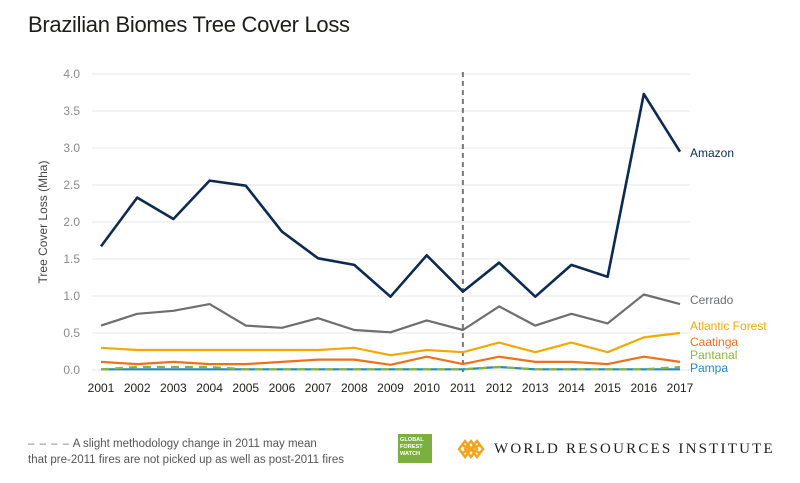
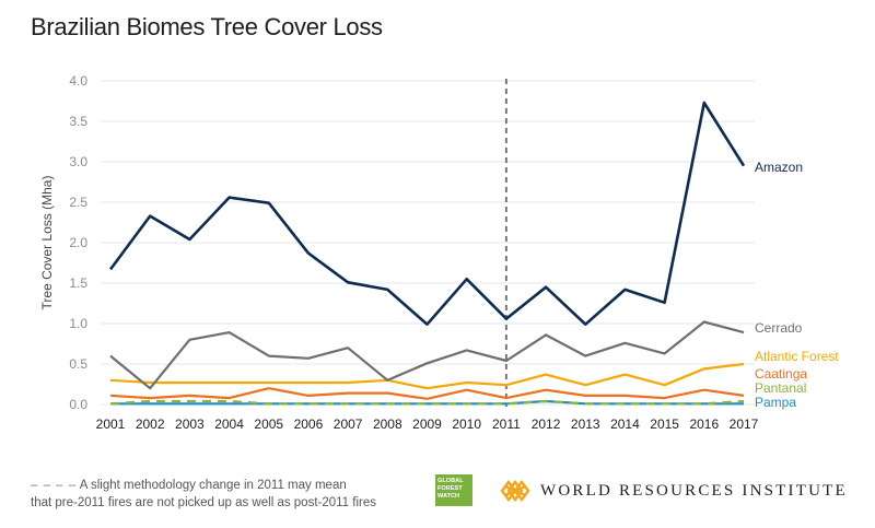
Cerrado/2002: 0.8 -> 0.2
Caatinga/2005: 0.1 -> 0.2
Cerrado/2008: 0.5 -> 0.3
